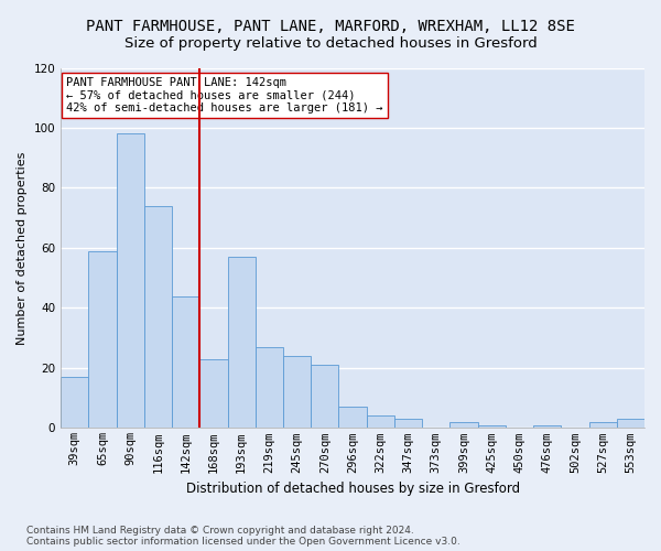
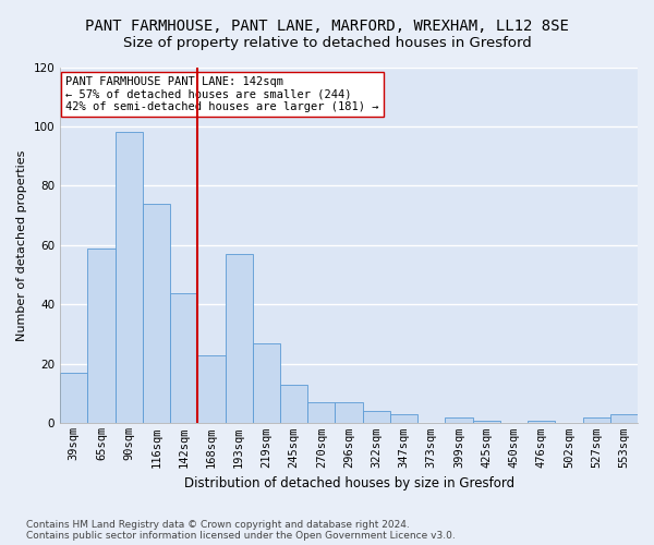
245sqm: 24 -> 13
270sqm: 21 -> 7
